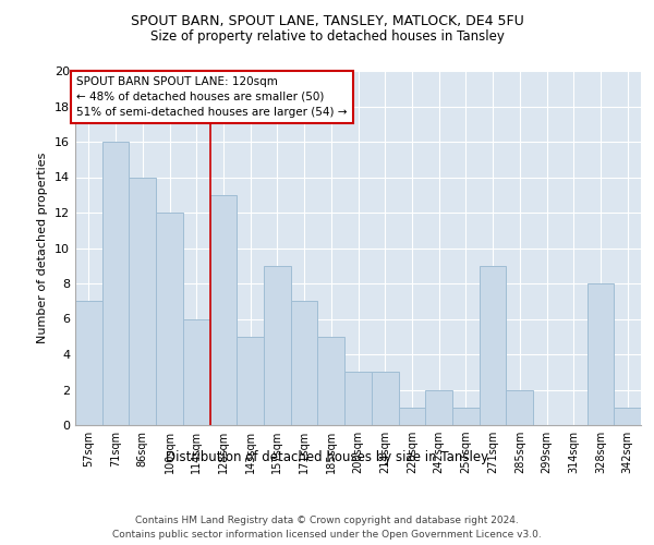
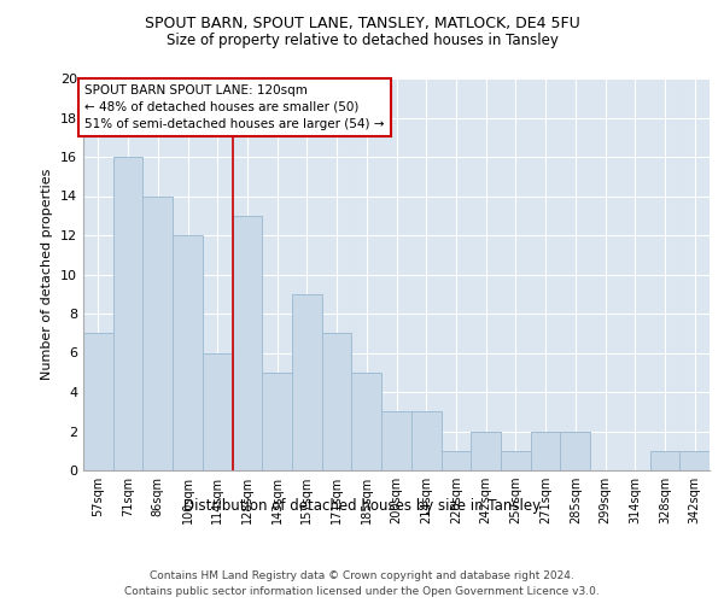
271sqm: 9 -> 2
328sqm: 8 -> 1
